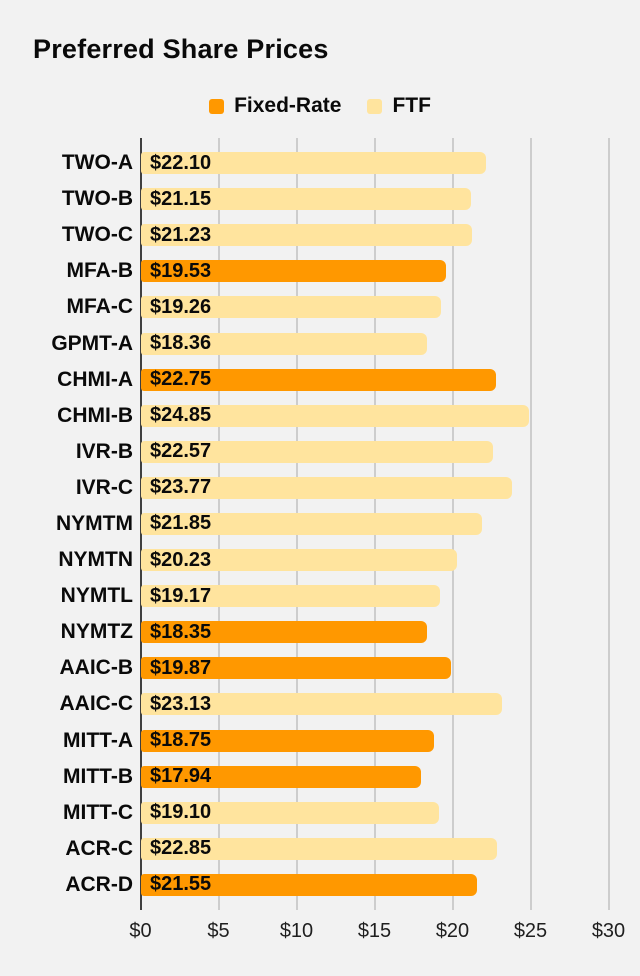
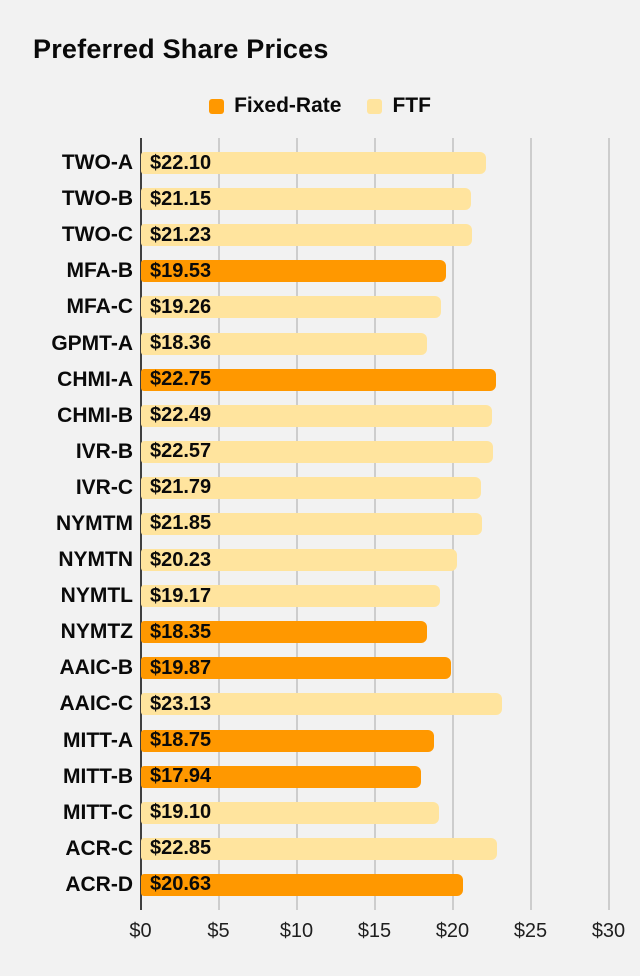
CHMI-B: $24.85 -> $22.49
IVR-C: $23.77 -> $21.79
ACR-D: $21.55 -> $20.63
